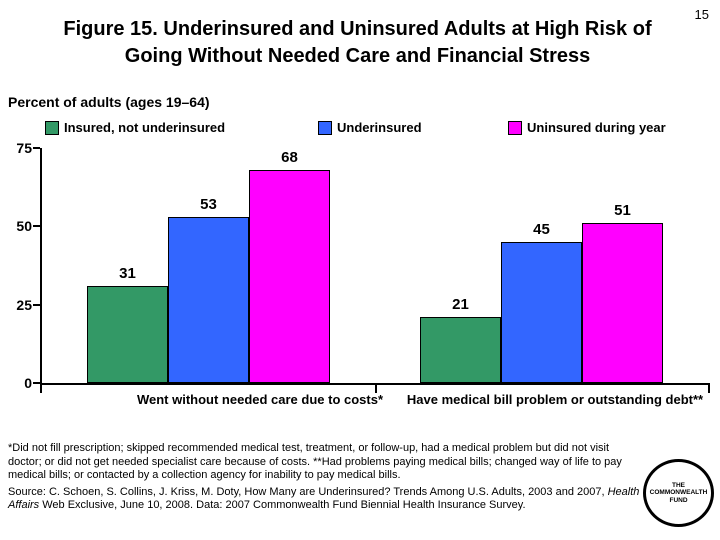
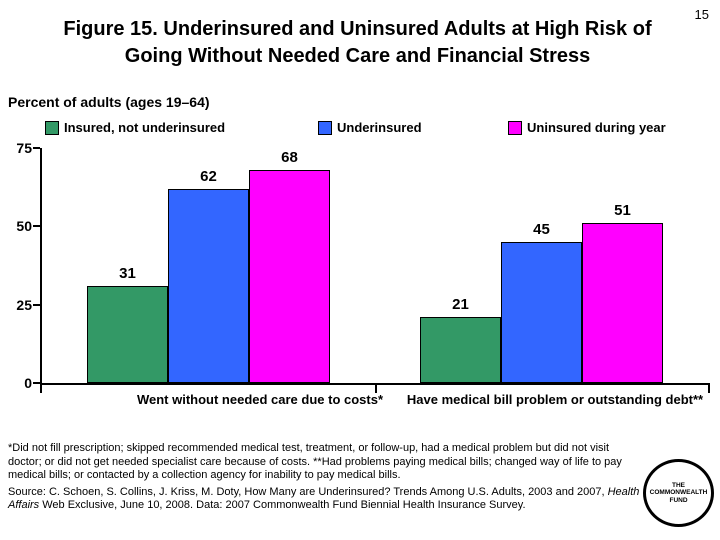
Underinsured/Went without needed care due to costs*: 53 -> 62
